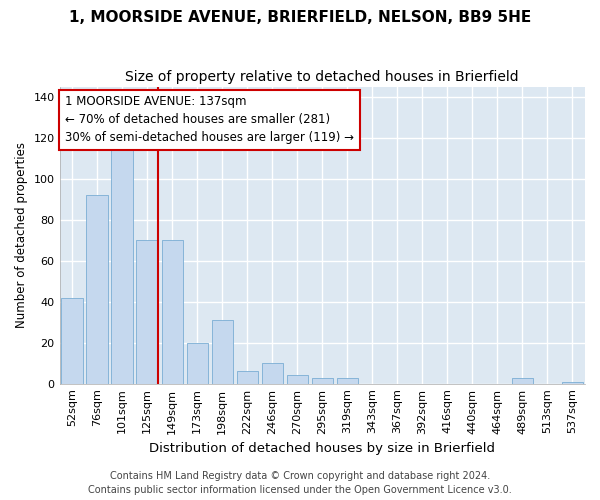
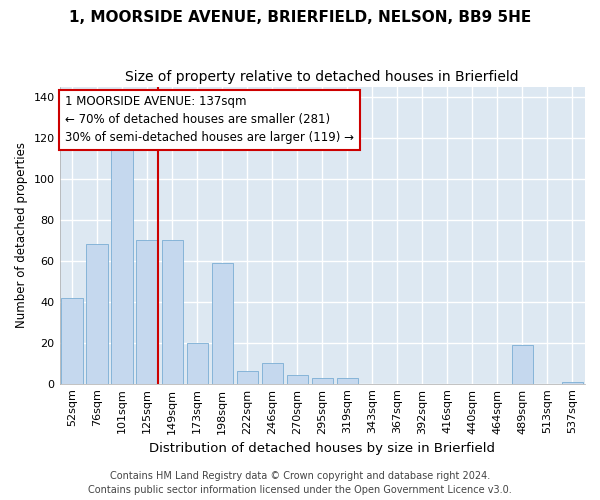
76sqm: 92 -> 68
198sqm: 31 -> 59
489sqm: 3 -> 19
